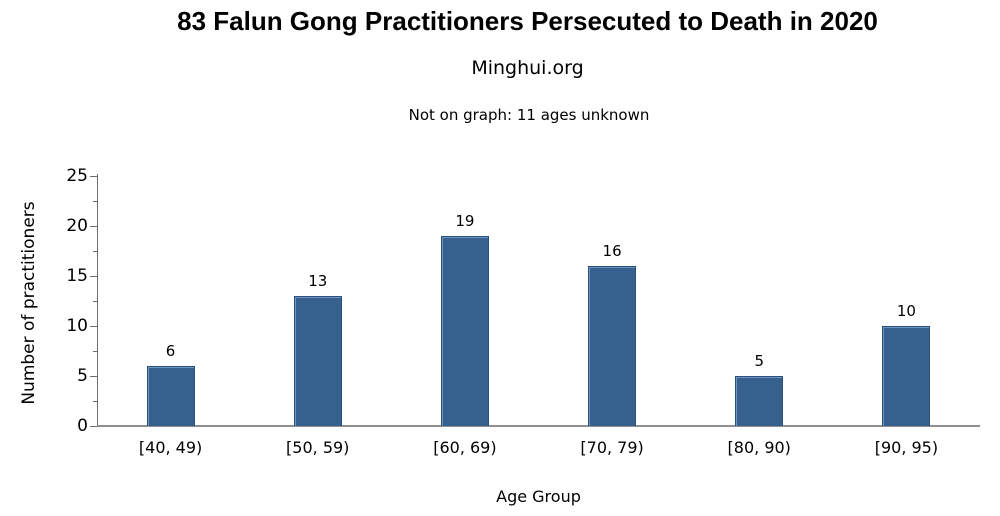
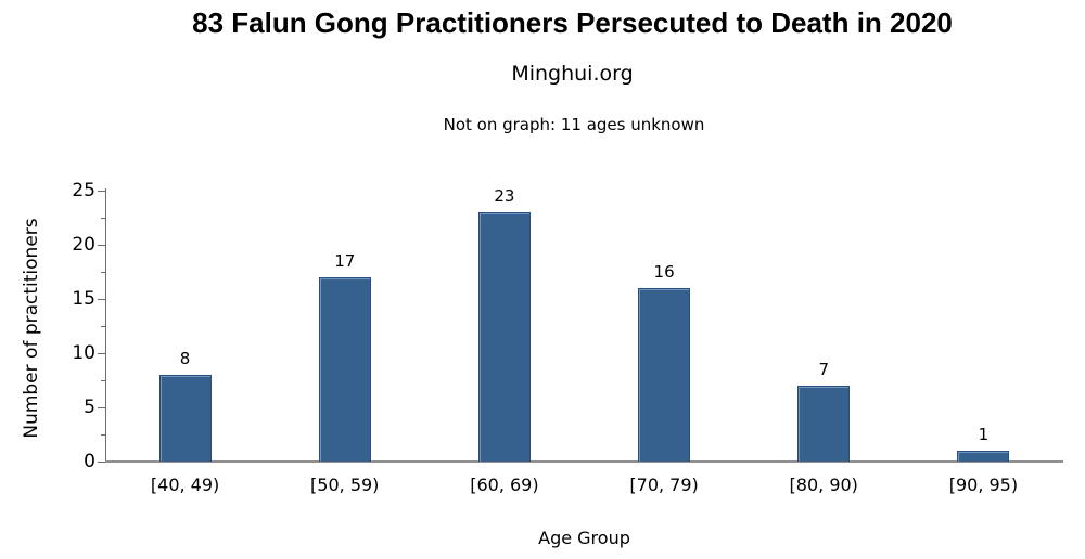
[40, 49): 6 -> 8
[50, 59): 13 -> 17
[60, 69): 19 -> 23
[80, 90): 5 -> 7
[90, 95): 10 -> 1
